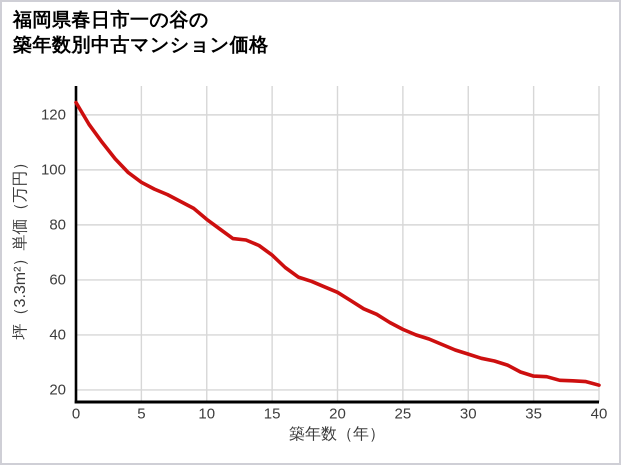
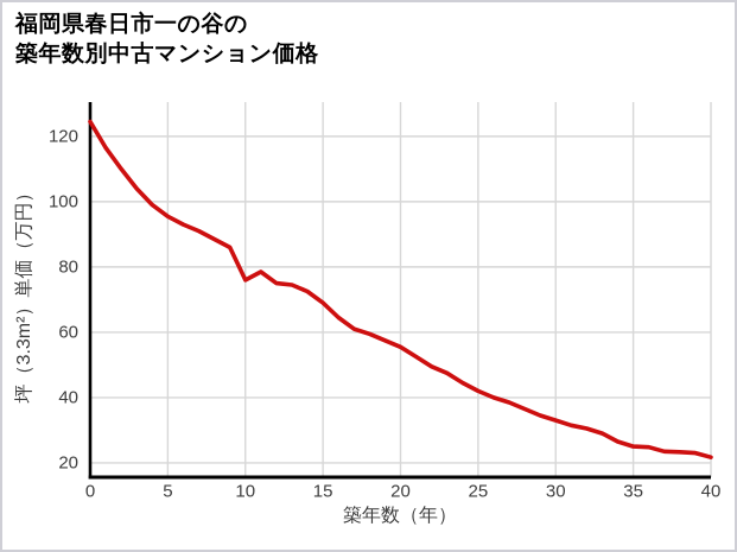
10: 82 -> 76
